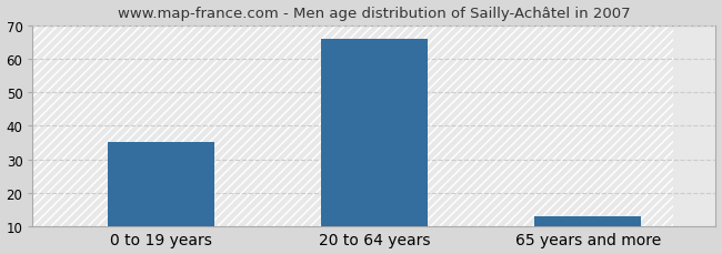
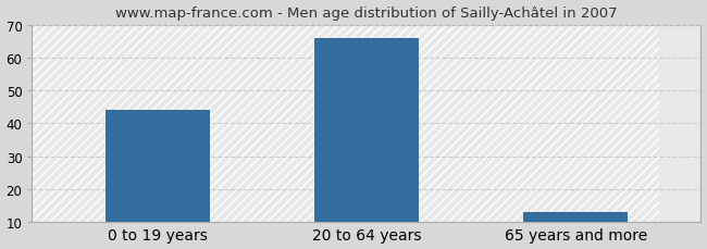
0 to 19 years: 35 -> 44
